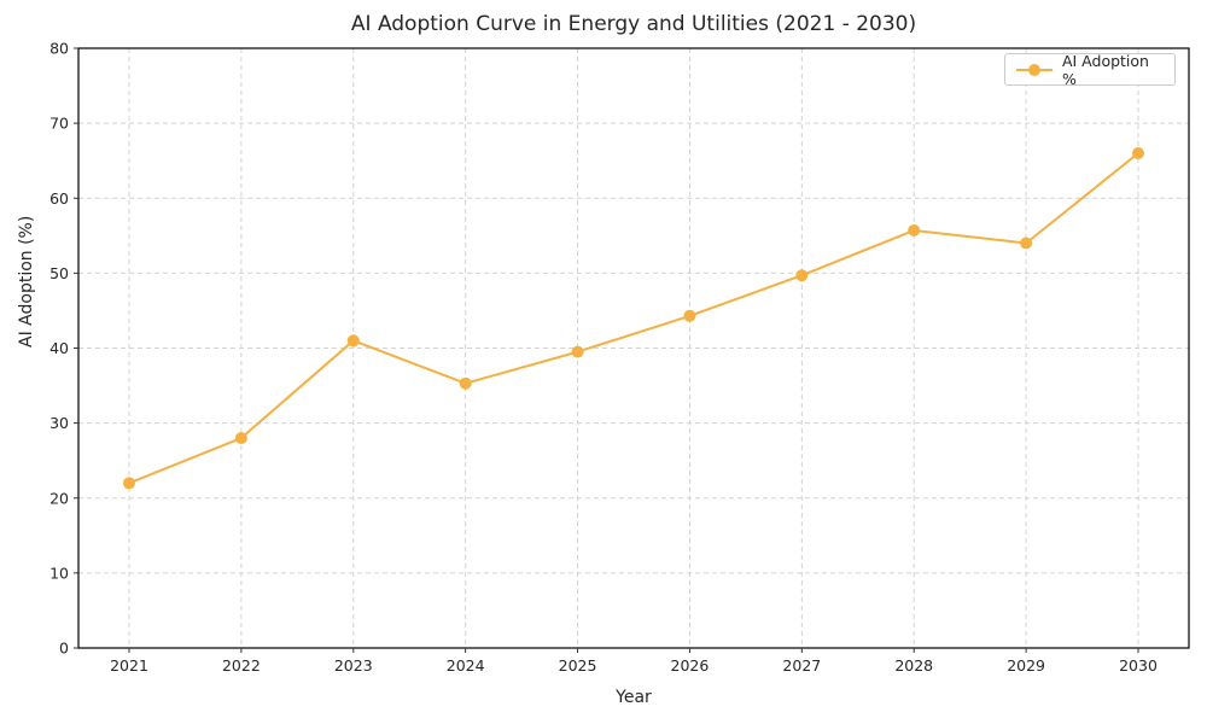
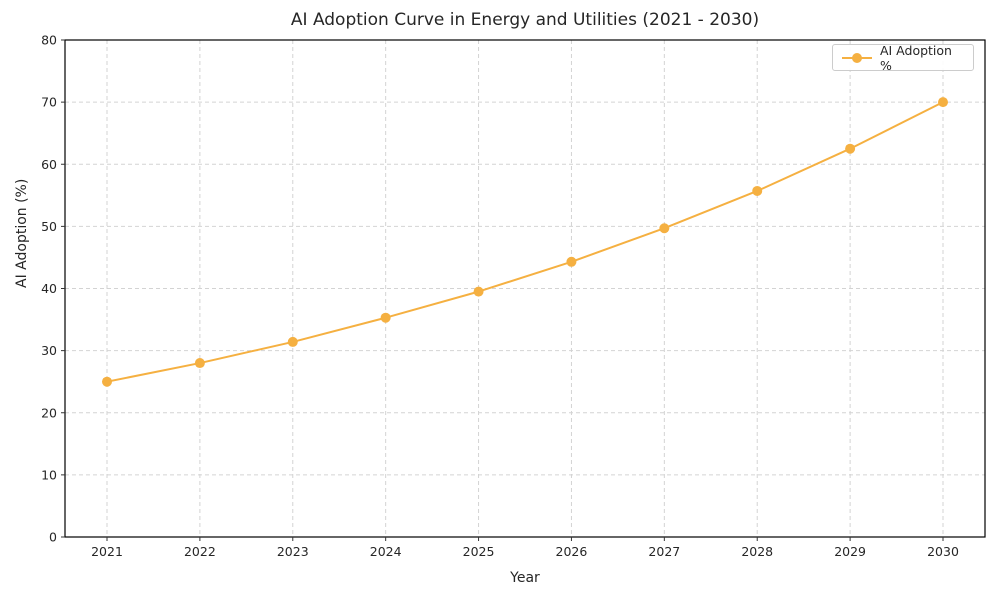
2021: 22 -> 25
2023: 41 -> 31
2029: 54 -> 62
2030: 66 -> 70
